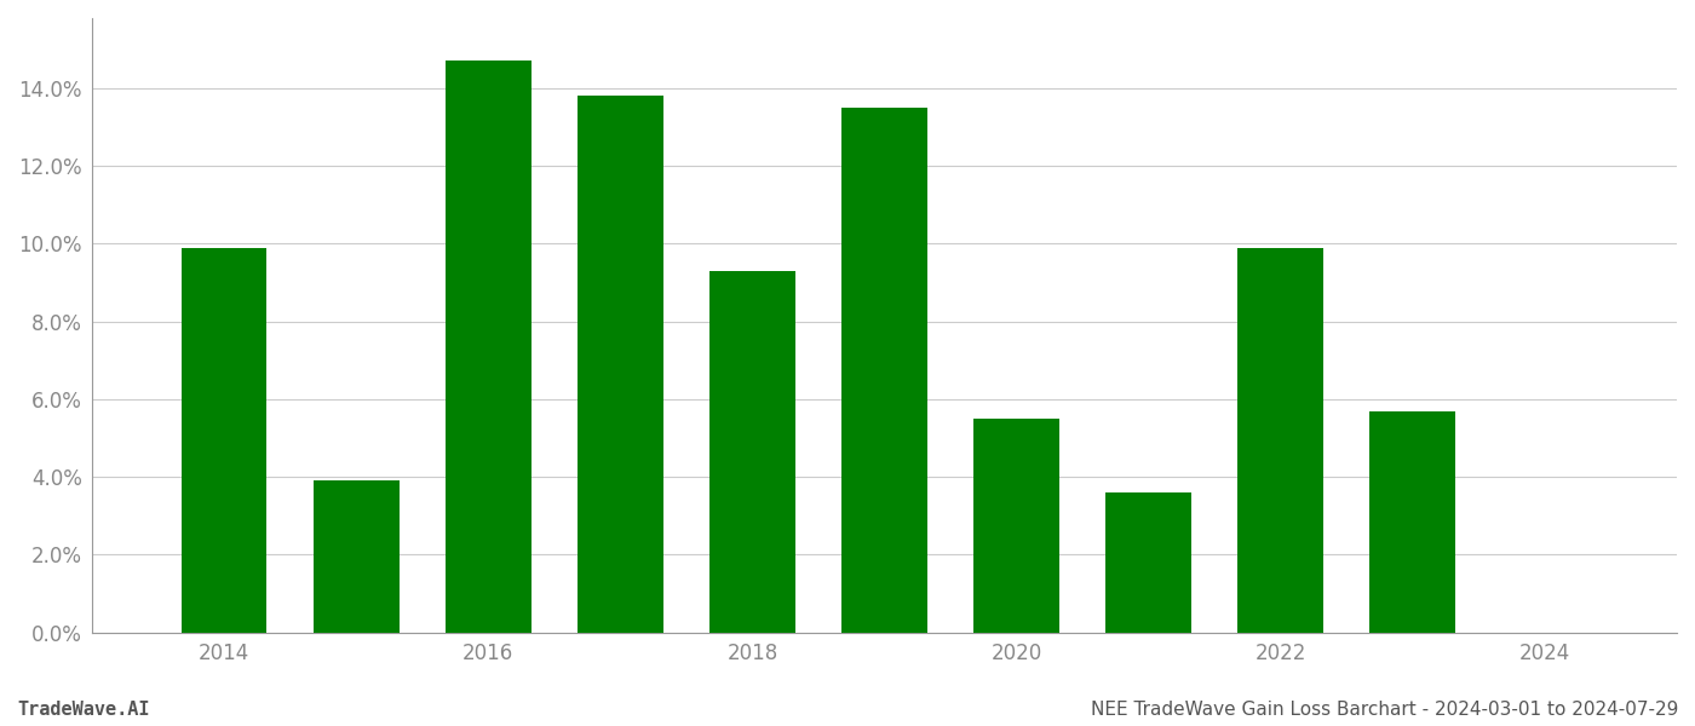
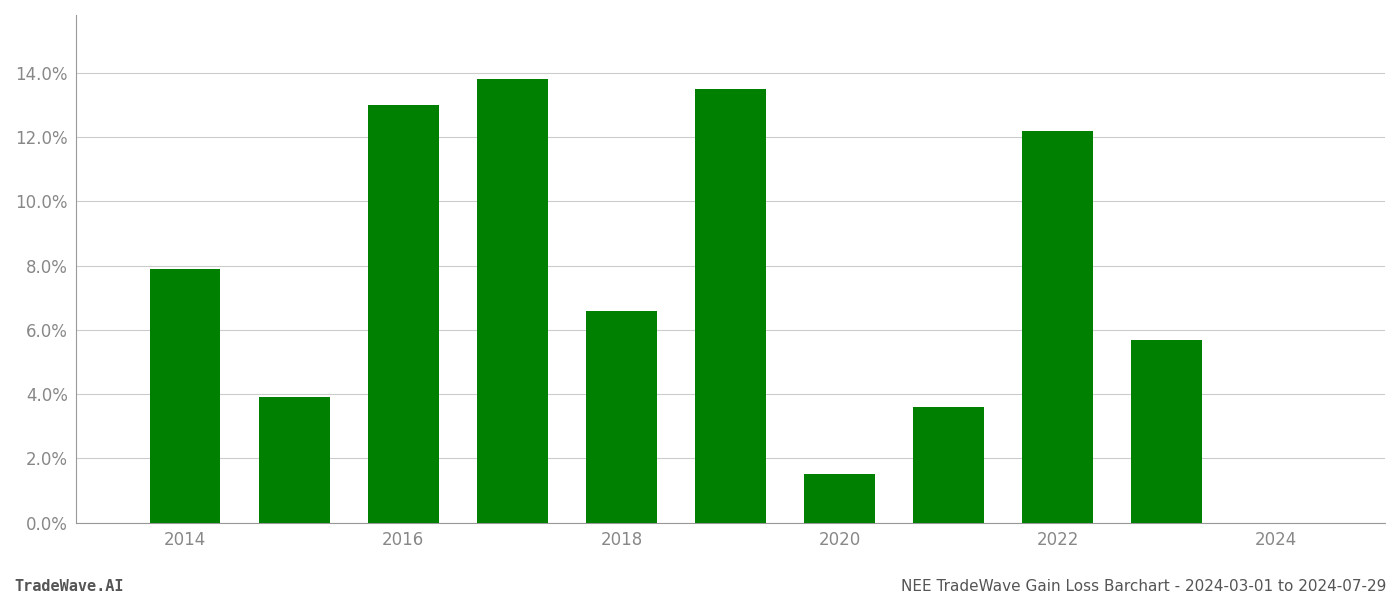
2014: 9.9% -> 7.9%
2016: 14.7% -> 13.0%
2018: 9.3% -> 6.6%
2020: 5.5% -> 1.5%
2022: 9.9% -> 12.2%
